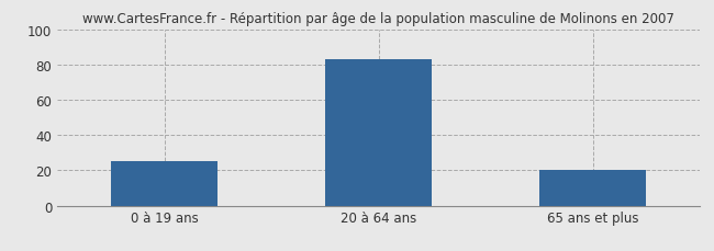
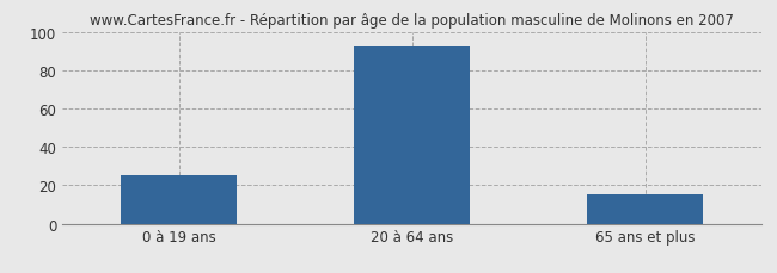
20 à 64 ans: 83 -> 92
65 ans et plus: 20 -> 15
